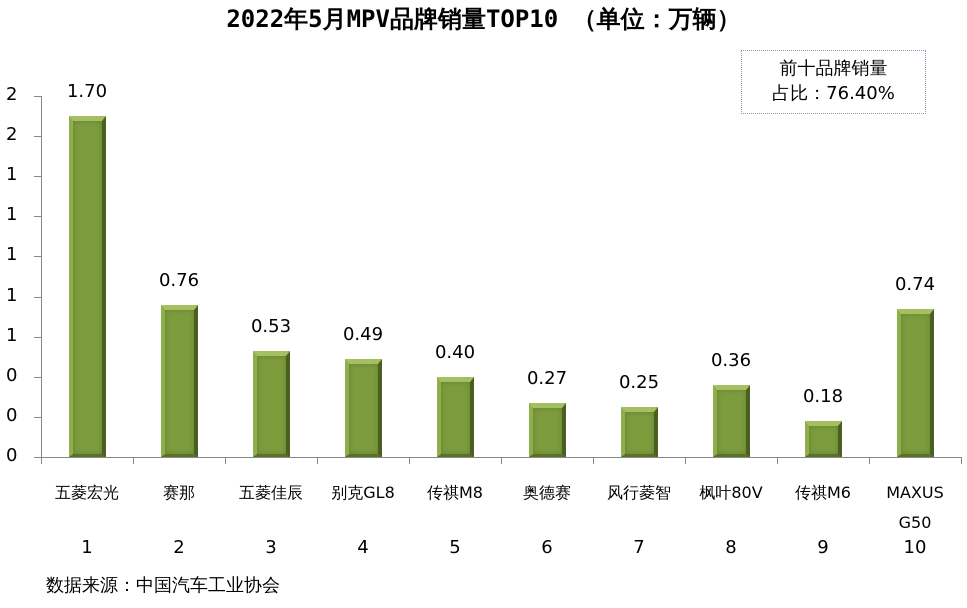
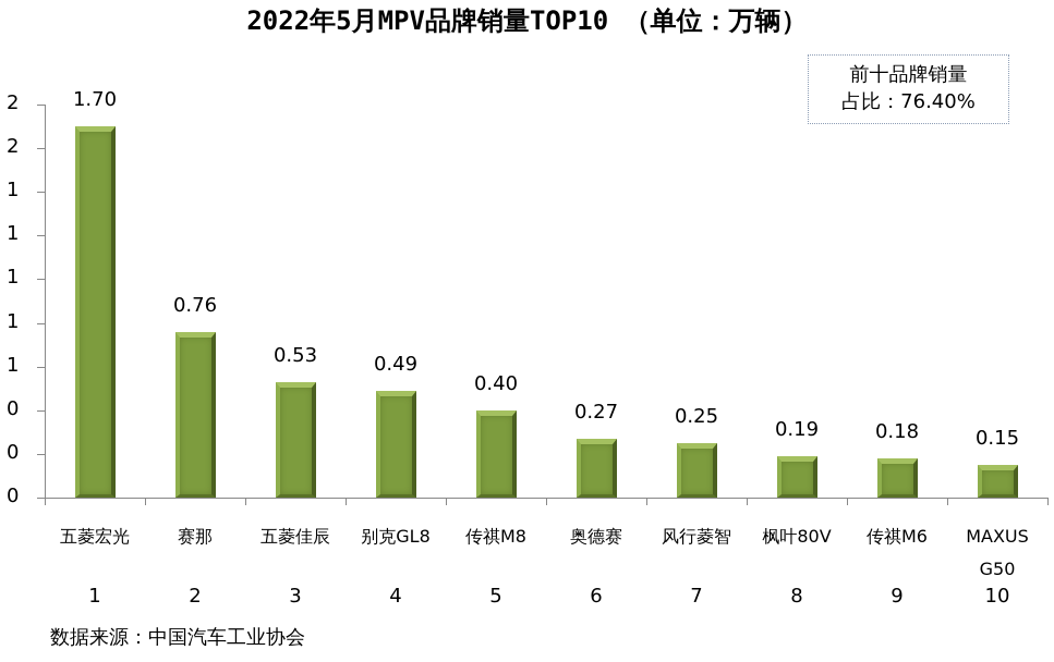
枫叶80V: 0.36 -> 0.19
MAXUS G50: 0.74 -> 0.15
